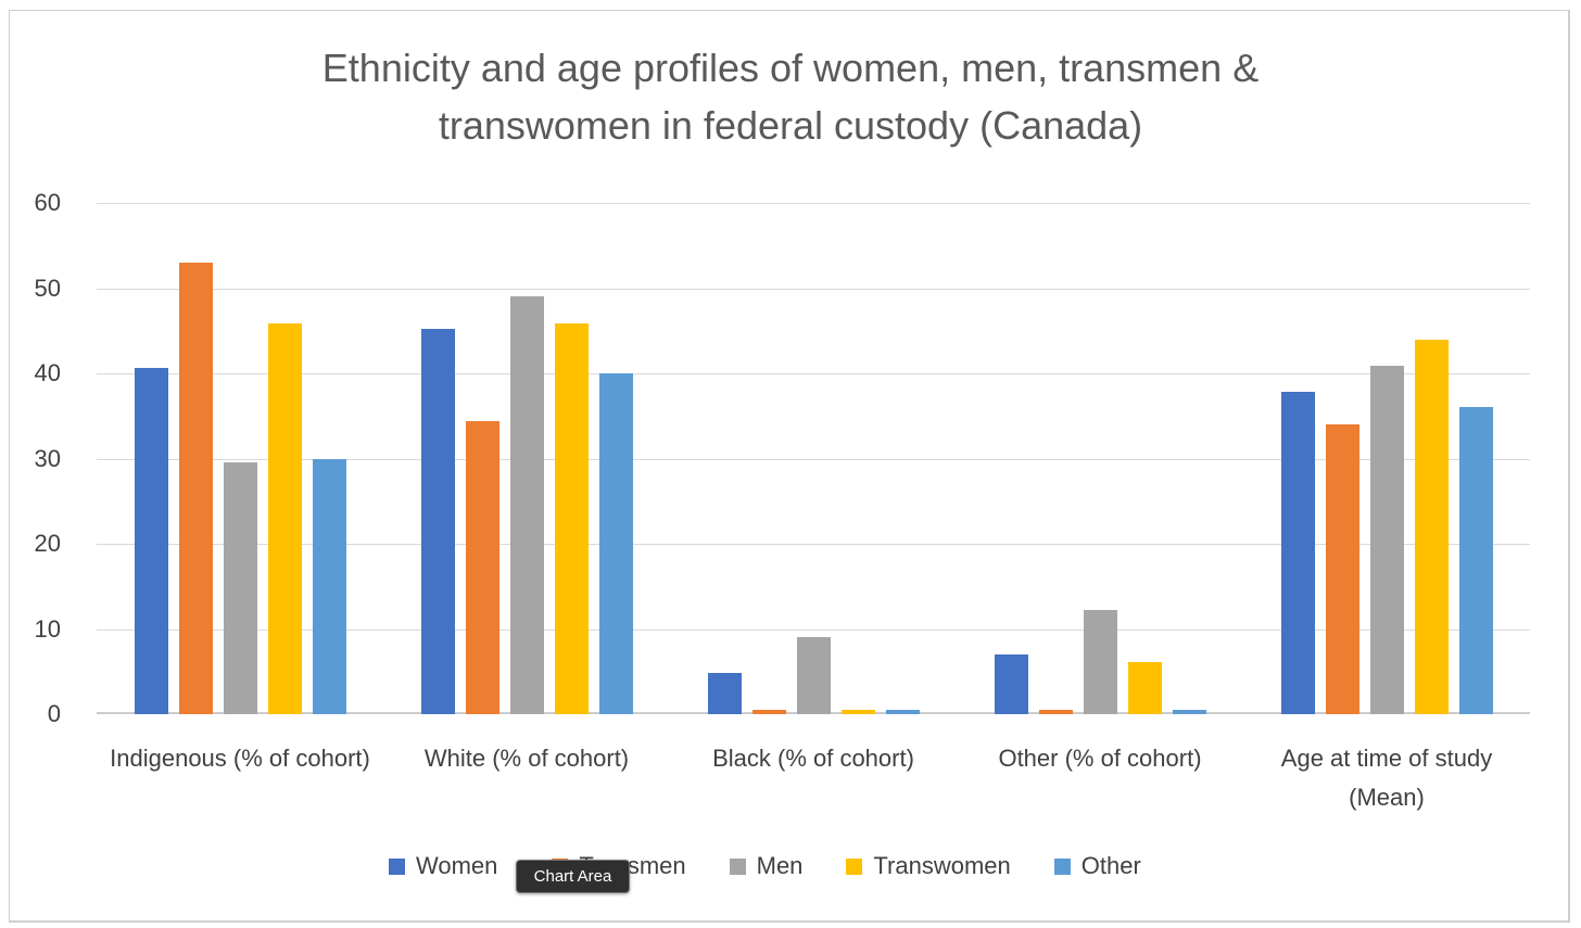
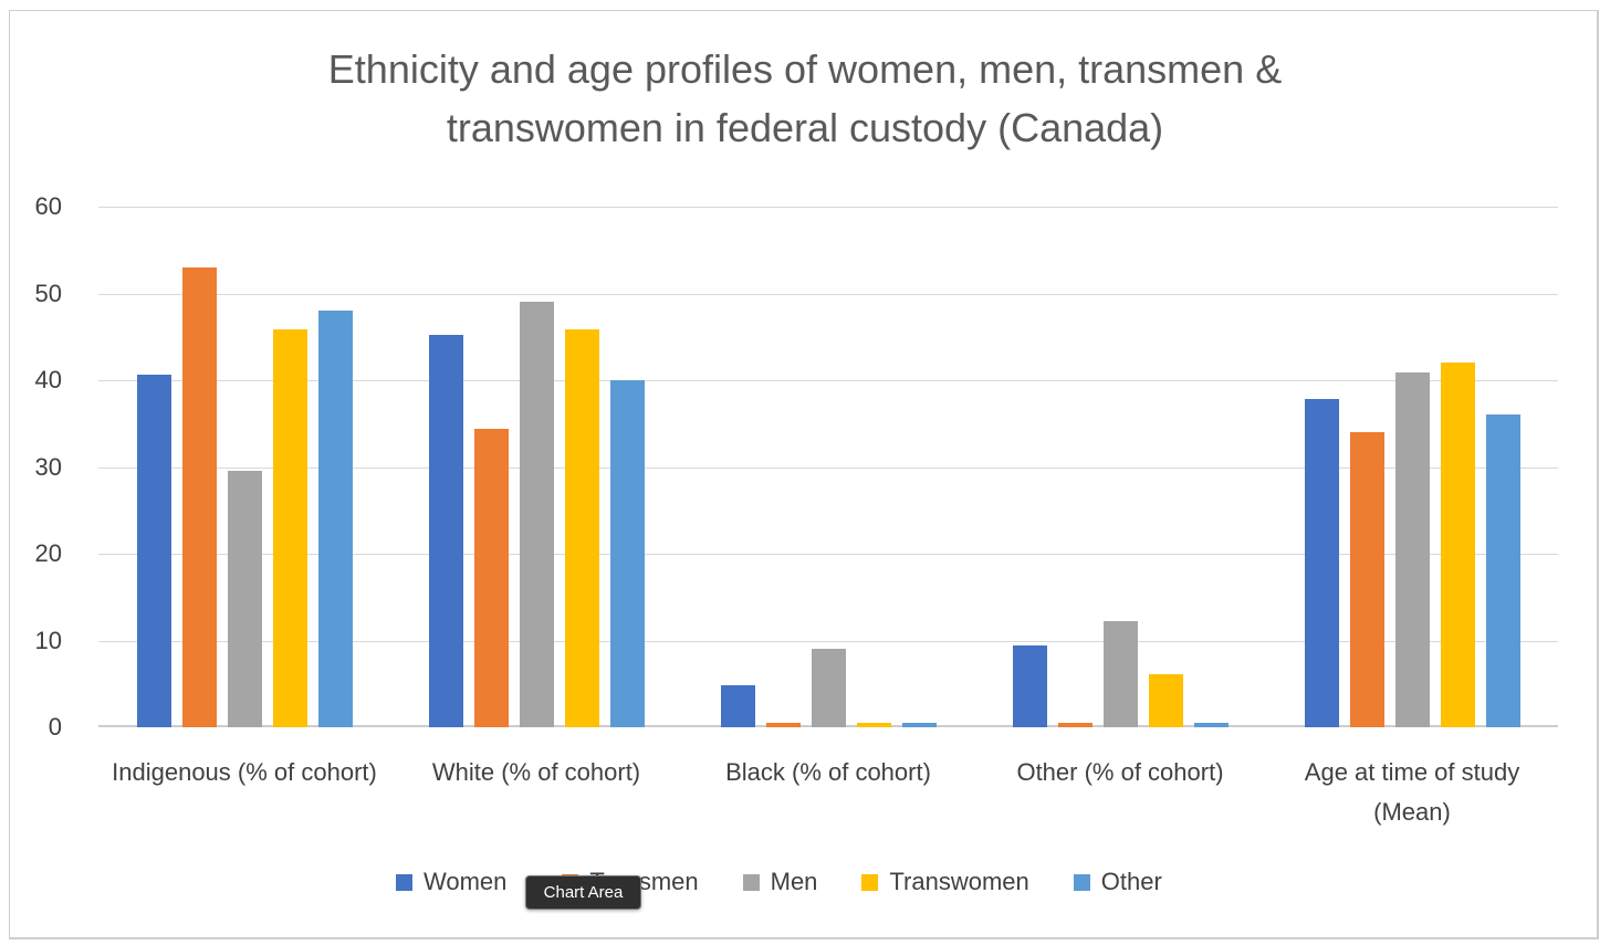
Other/Indigenous (% of cohort): 30 -> 48
Women/Other (% of cohort): 7 -> 9
Transwomen/Age at time of study (Mean): 44 -> 42
